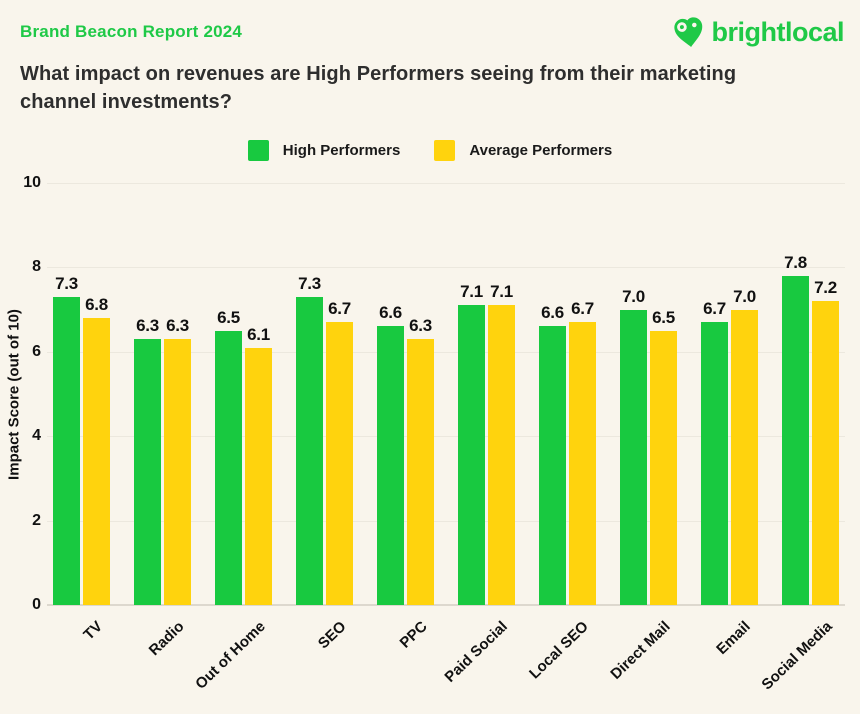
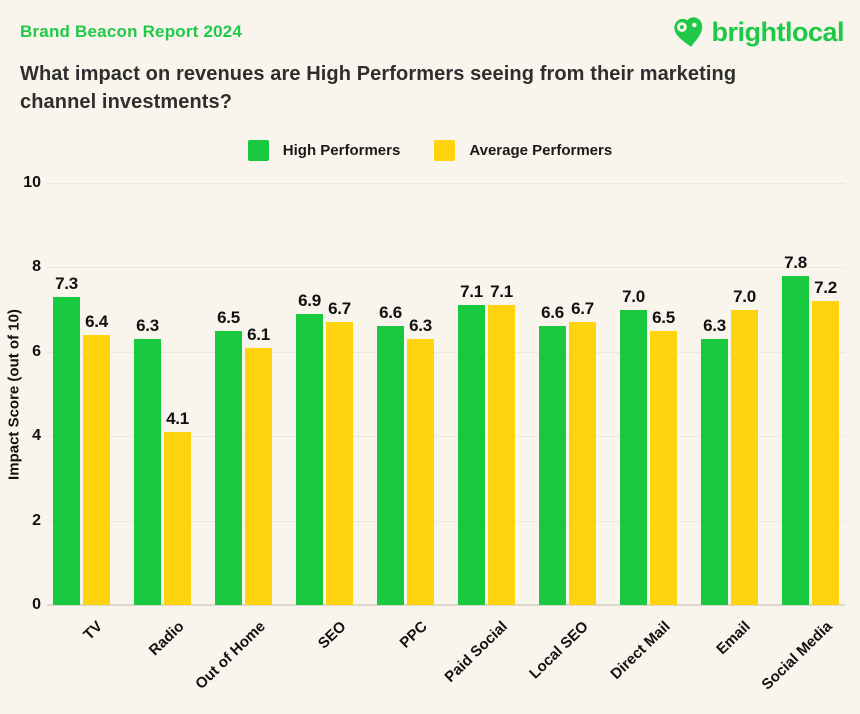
Average Performers/TV: 6.8 -> 6.4
Average Performers/Radio: 6.3 -> 4.1
High Performers/SEO: 7.3 -> 6.9
High Performers/Email: 6.7 -> 6.3
